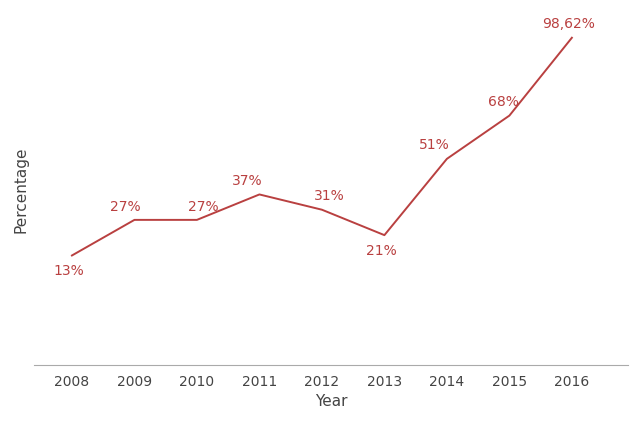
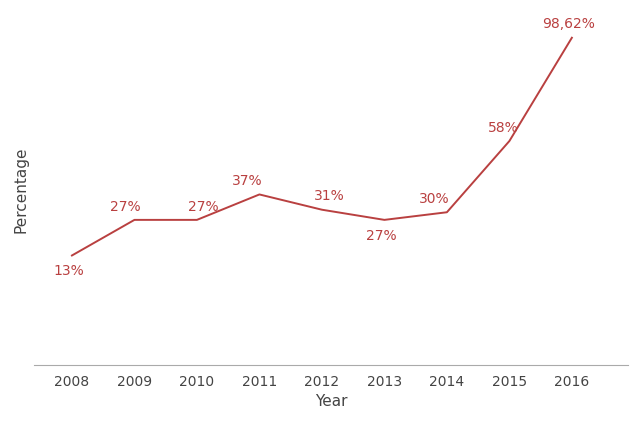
2013: 21% -> 27%
2014: 51% -> 30%
2015: 68% -> 58%
